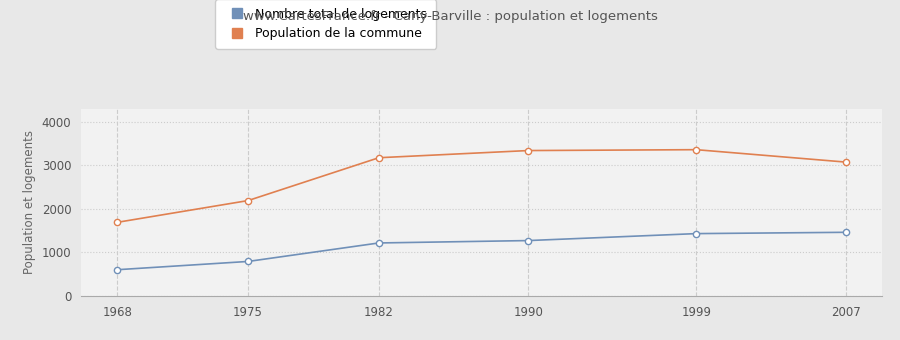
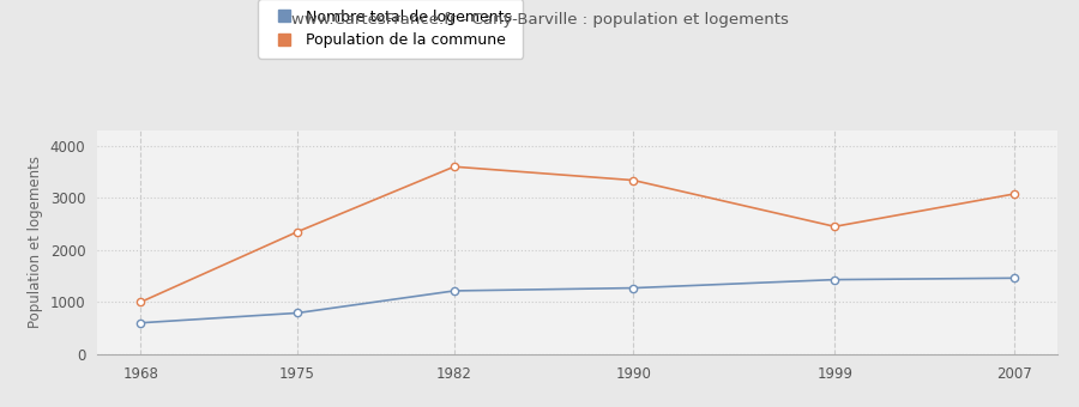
Population de la commune/1968: 1690 -> 1000
Population de la commune/1975: 2190 -> 2350
Population de la commune/1982: 3180 -> 3600
Population de la commune/1999: 3360 -> 2450
